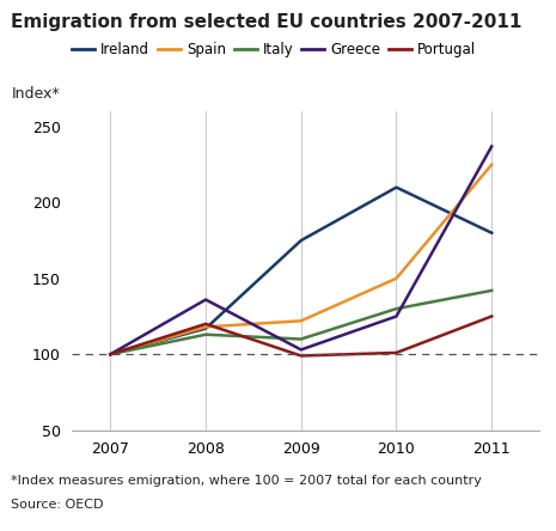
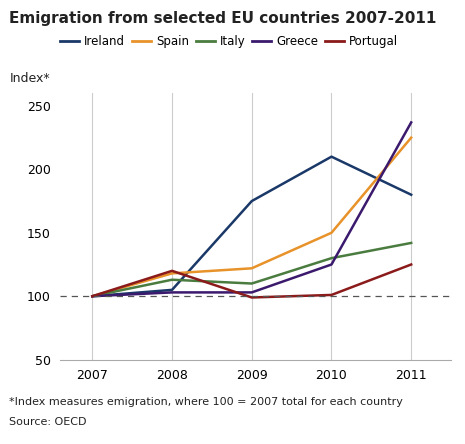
Ireland/2008: 117 -> 105
Greece/2008: 136 -> 103
